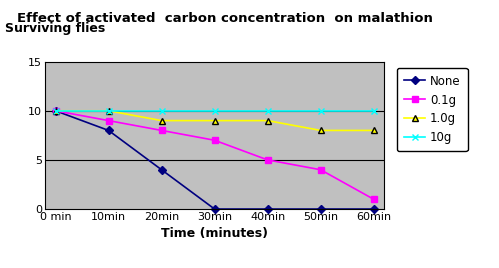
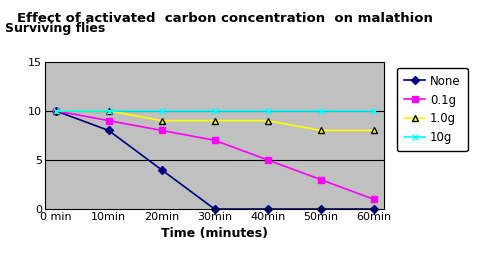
0.1g/50min: 4 -> 3
